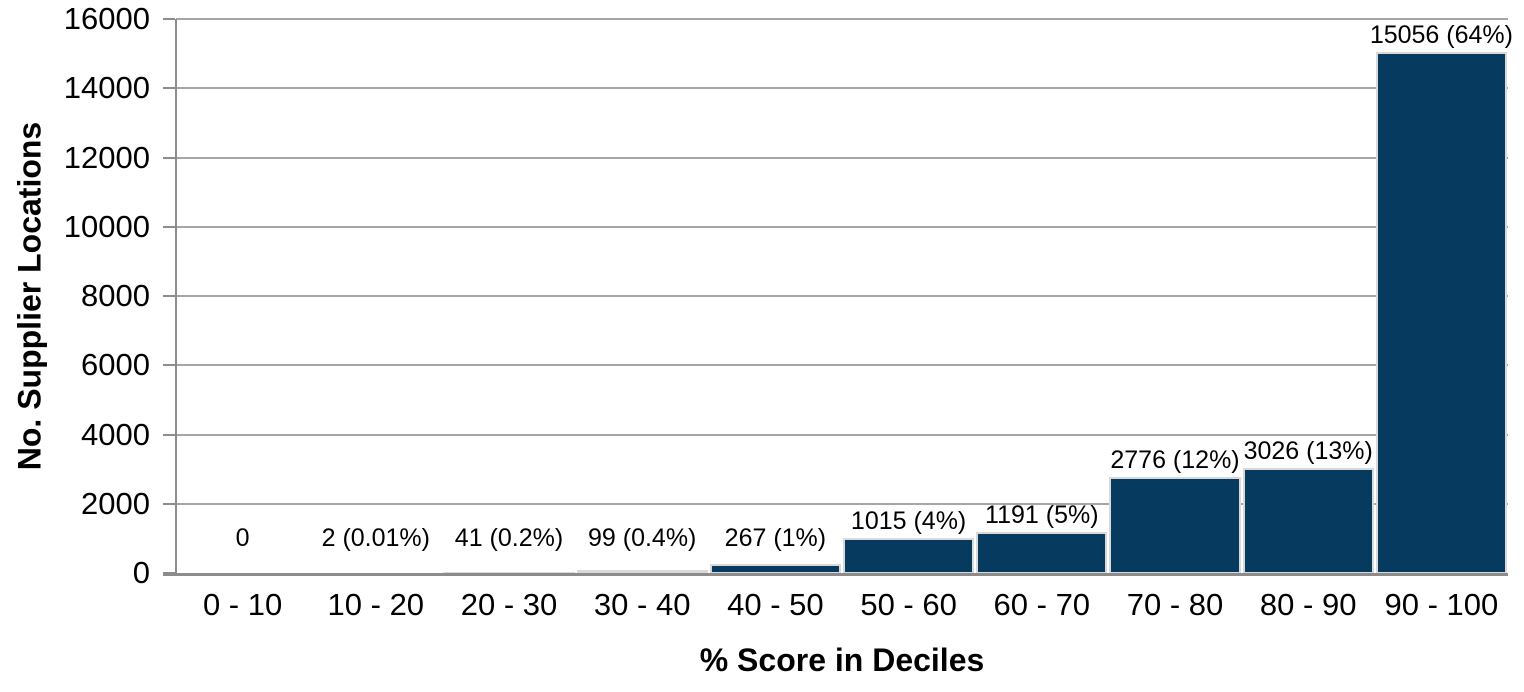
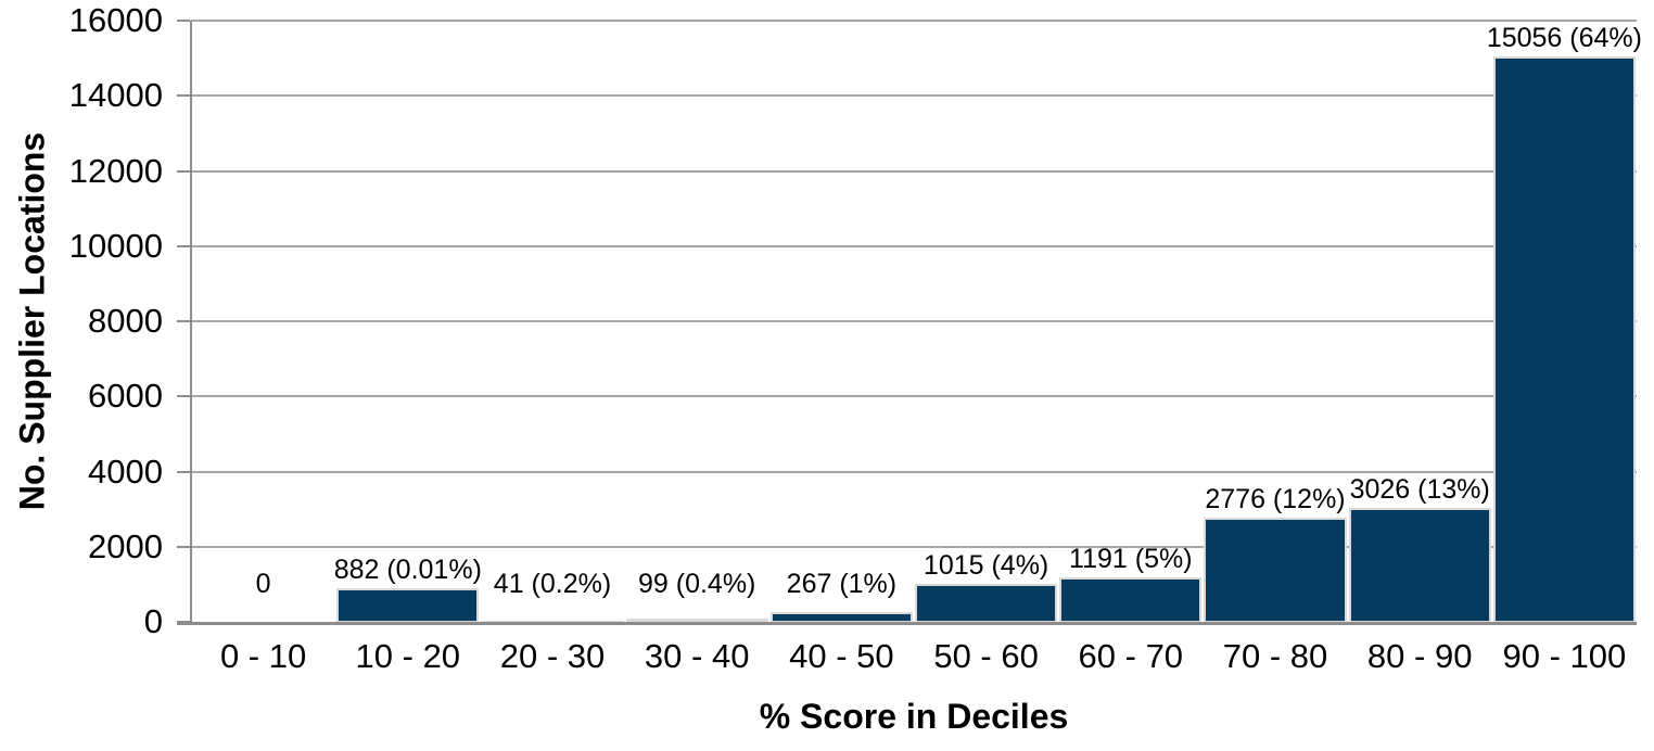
10 - 20: 2 -> 882
